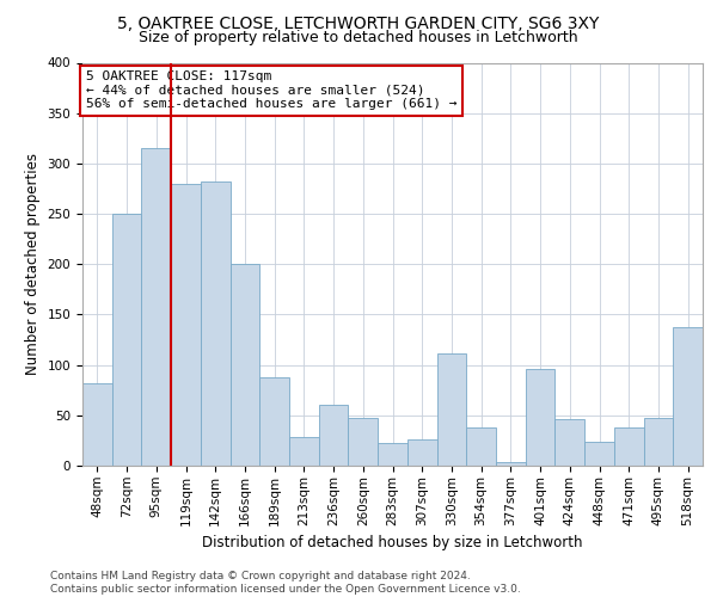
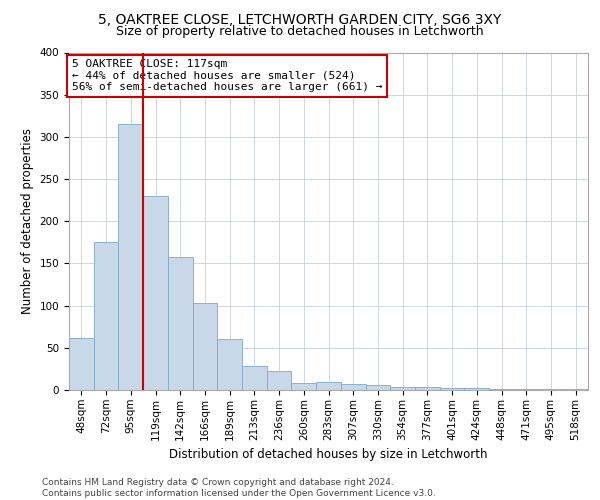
48sqm: 82 -> 62
72sqm: 250 -> 175
119sqm: 280 -> 230
142sqm: 282 -> 158
166sqm: 200 -> 103
189sqm: 88 -> 61
236sqm: 60 -> 22
260sqm: 48 -> 8
283sqm: 22 -> 10
307sqm: 26 -> 7
330sqm: 112 -> 6
354sqm: 38 -> 4
401sqm: 96 -> 2
424sqm: 46 -> 2
448sqm: 24 -> 1
471sqm: 38 -> 1
495sqm: 48 -> 1
518sqm: 138 -> 1
